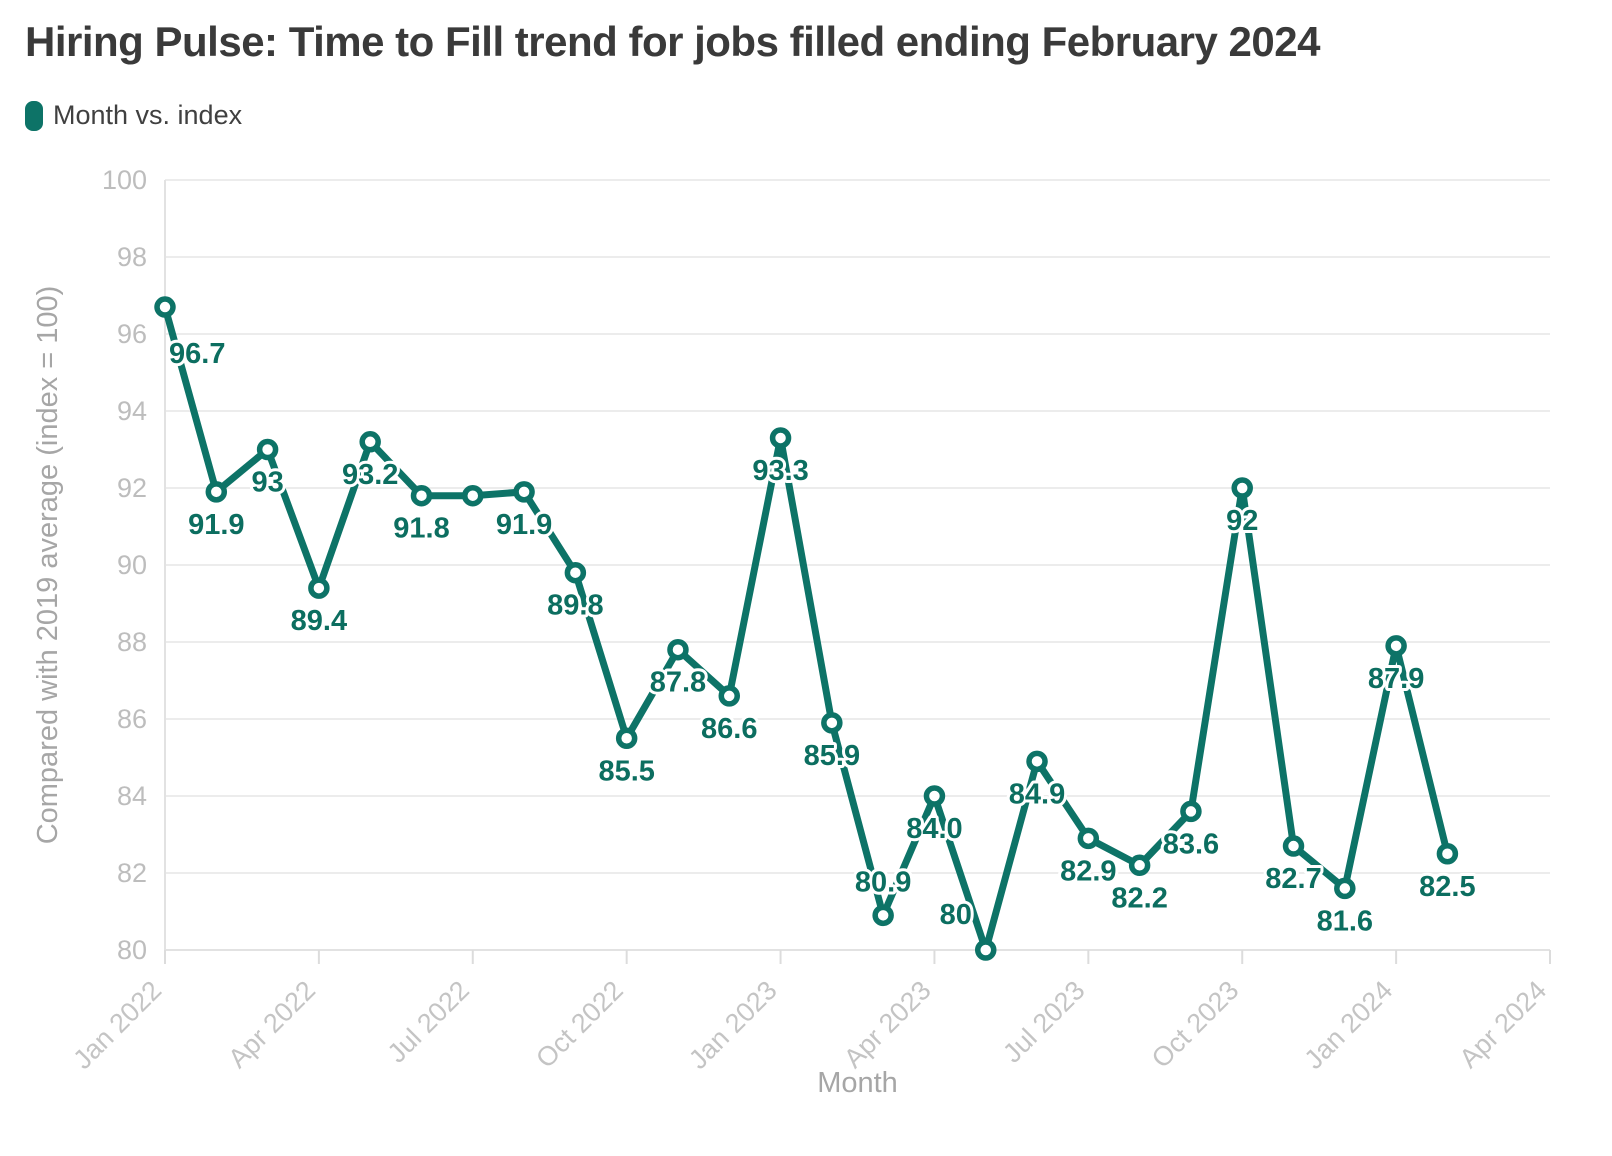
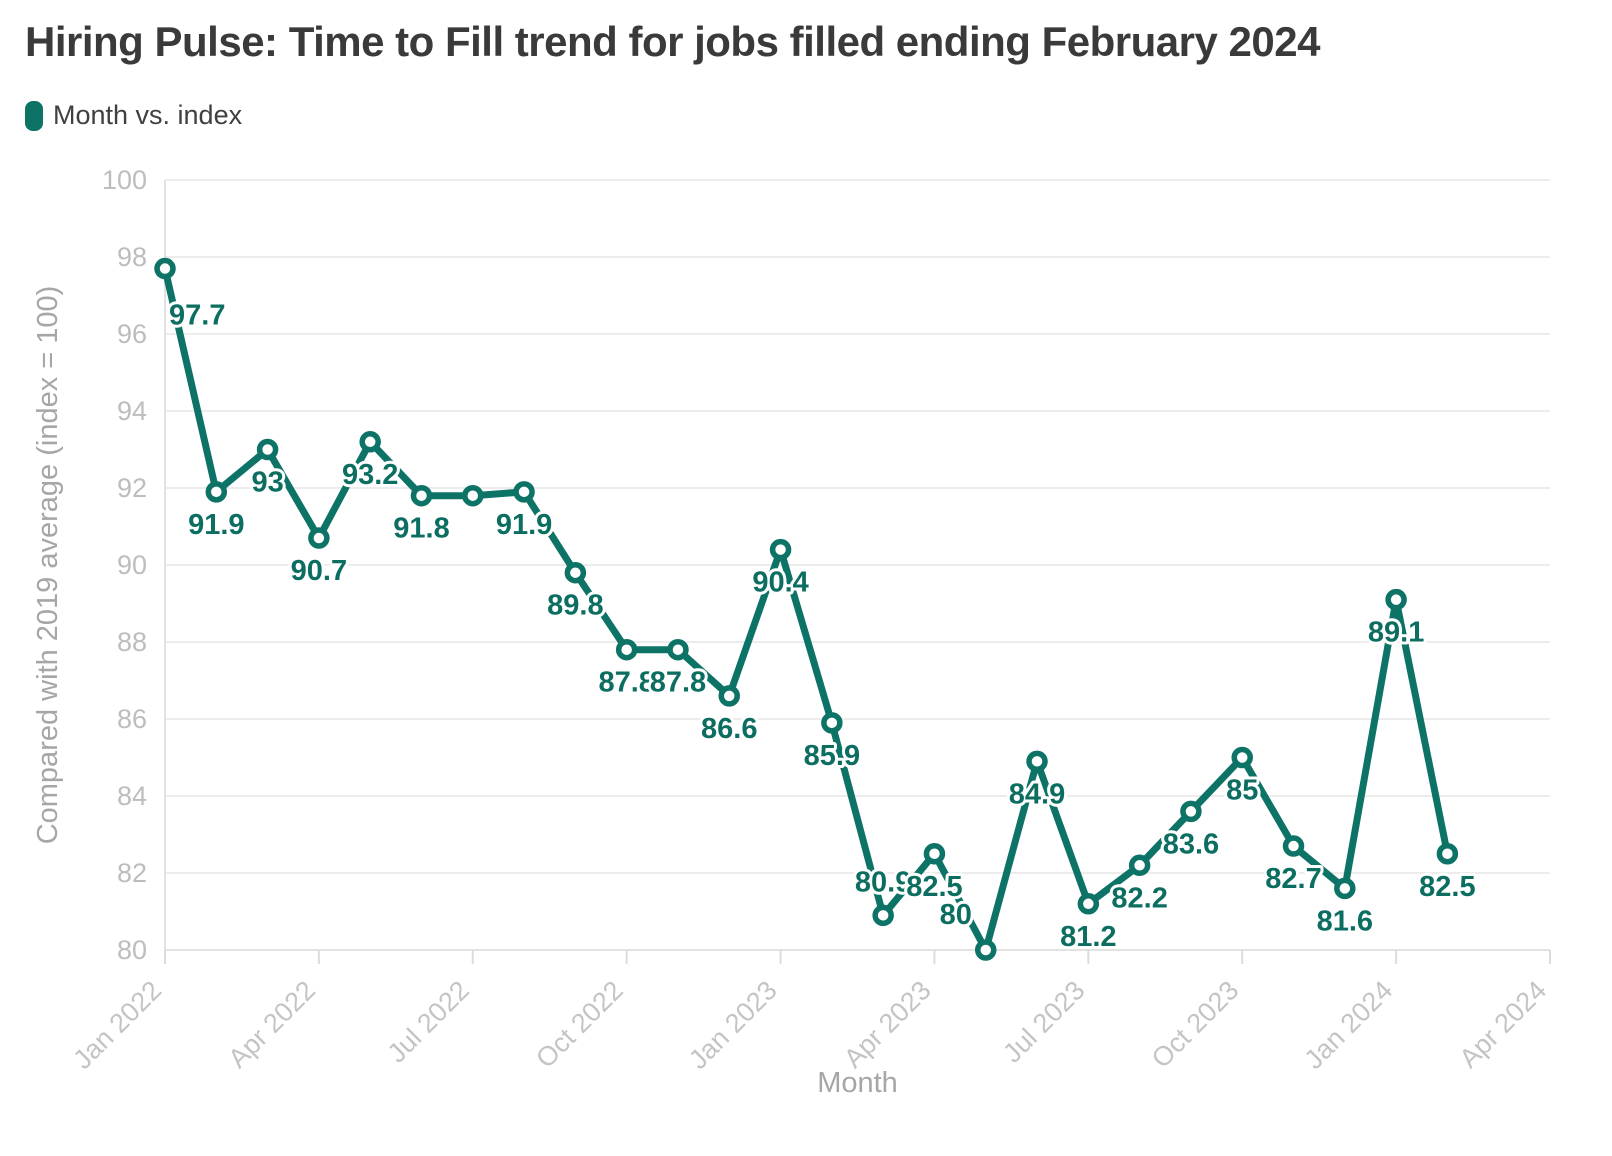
Jan 2022: 96.7 -> 97.7
Apr 2022: 89.4 -> 90.7
Oct 2022: 85.5 -> 87.8
Jan 2023: 93.3 -> 90.4
Apr 2023: 84.0 -> 82.5
Jul 2023: 82.9 -> 81.2
Oct 2023: 92 -> 85
Jan 2024: 87.9 -> 89.1
